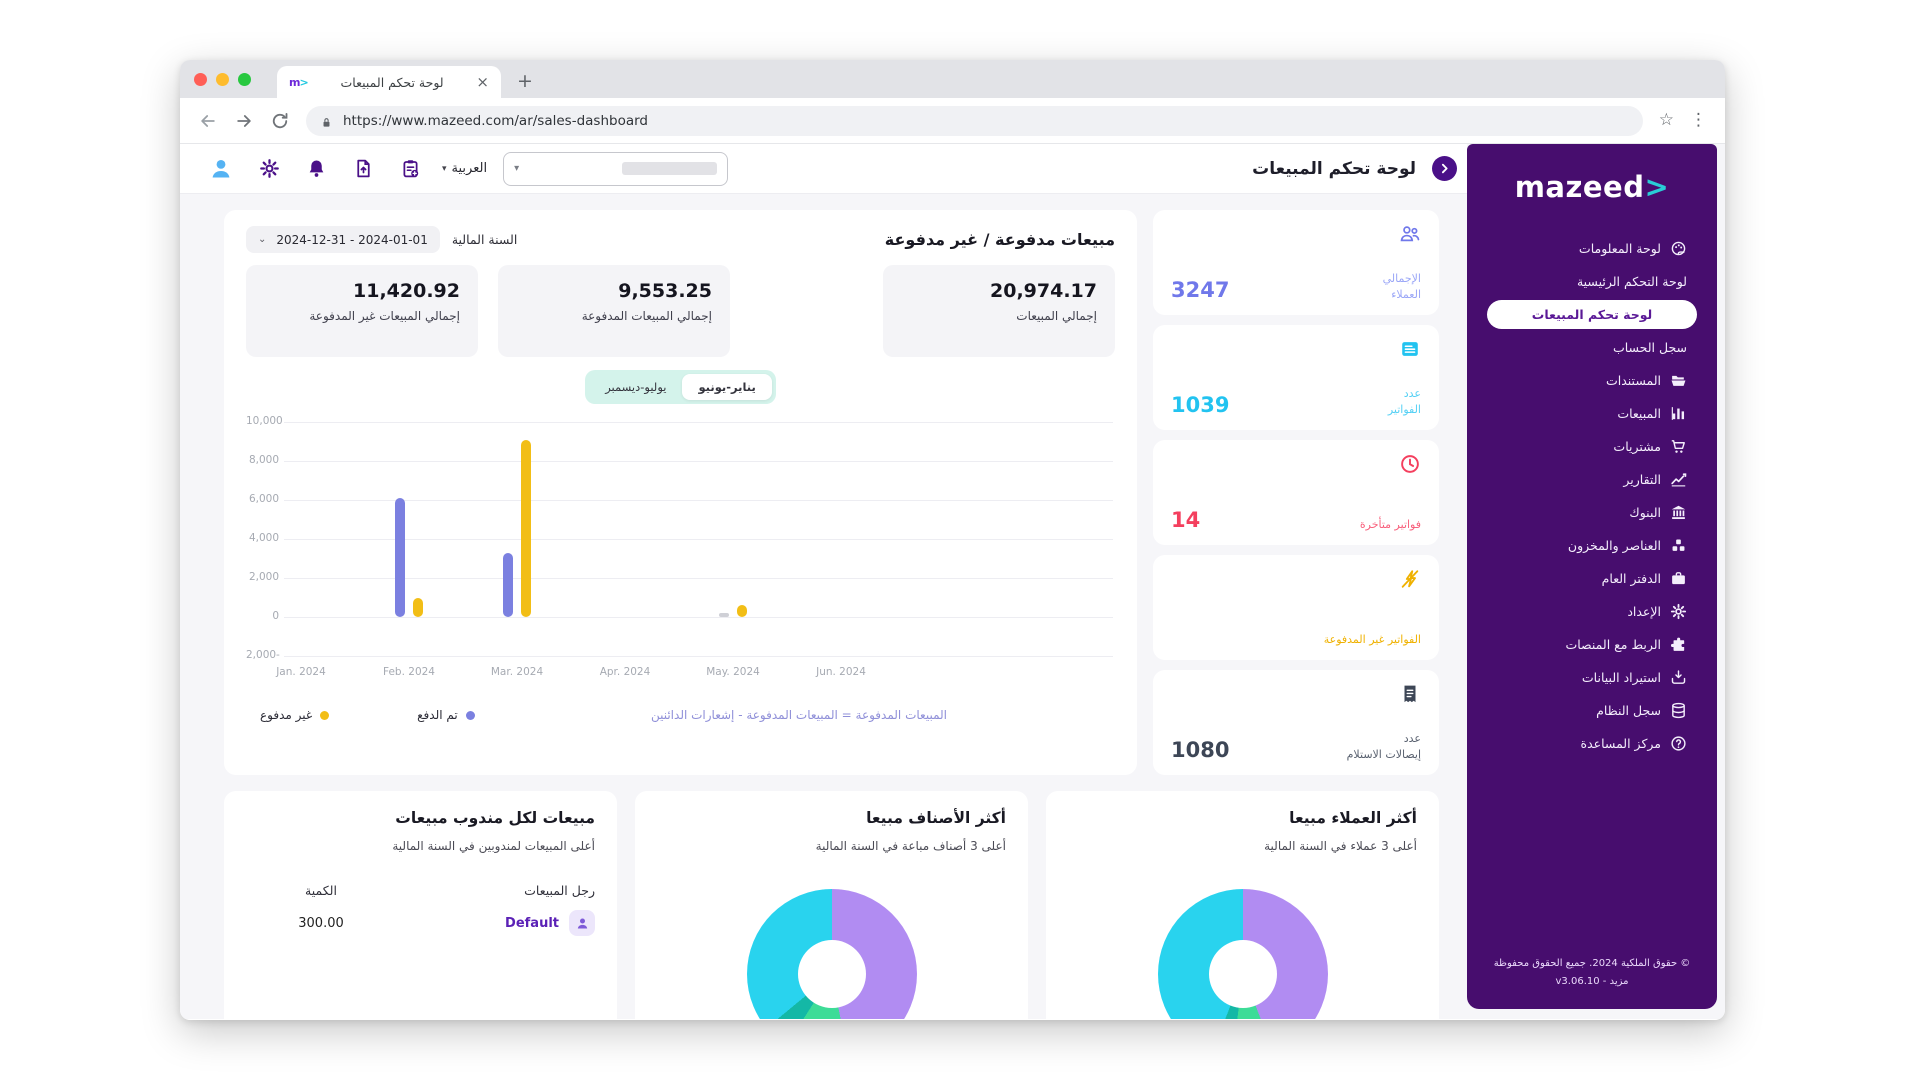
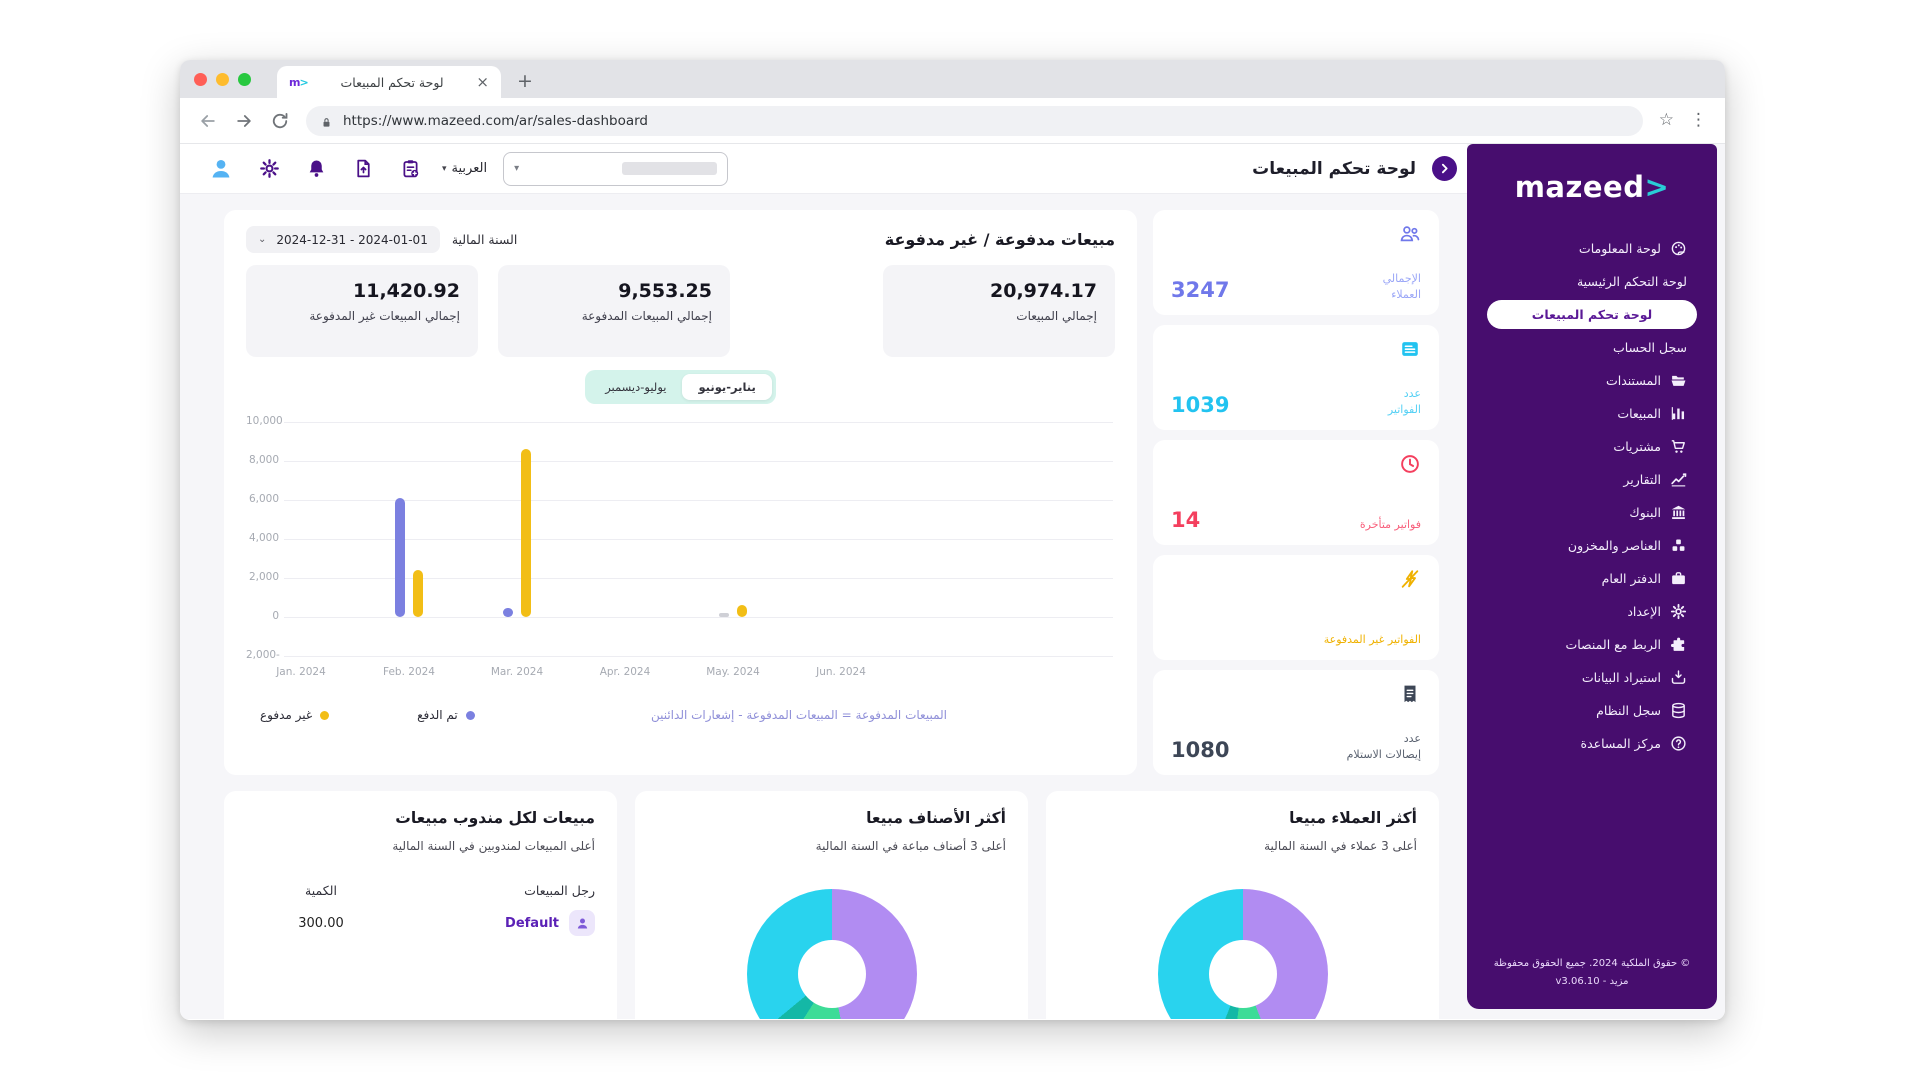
غير مدفوع/Feb. 2024: 1000 -> 2400
تم الدفع/Mar. 2024: 3300 -> 300
غير مدفوع/Mar. 2024: 9100 -> 8600
